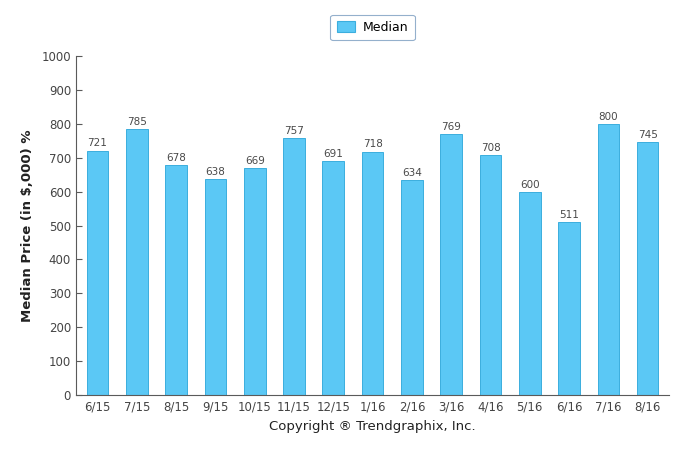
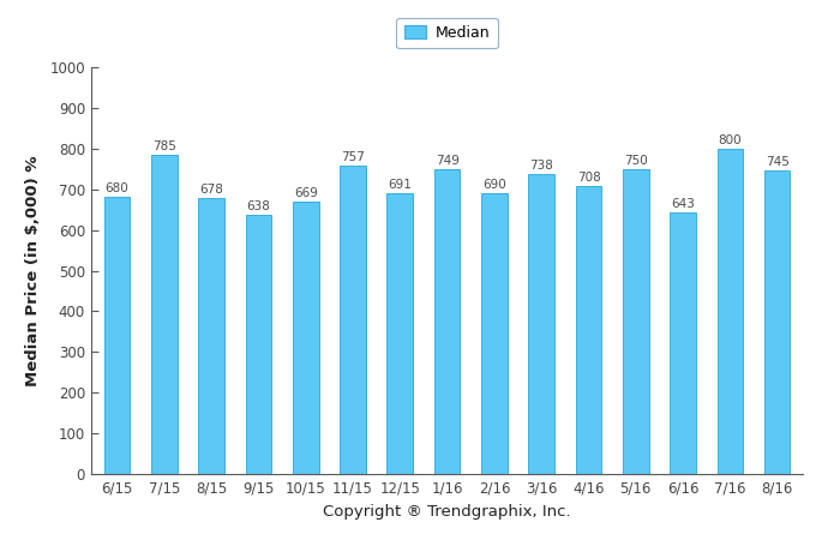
6/15: 721 -> 680
1/16: 718 -> 749
2/16: 634 -> 690
3/16: 769 -> 738
5/16: 600 -> 750
6/16: 511 -> 643
